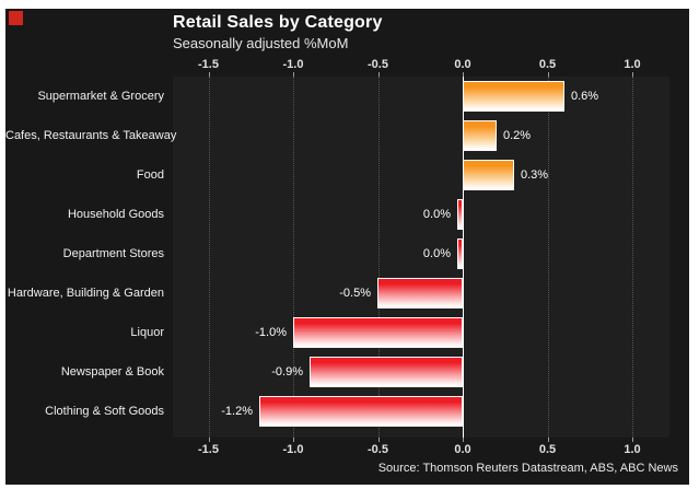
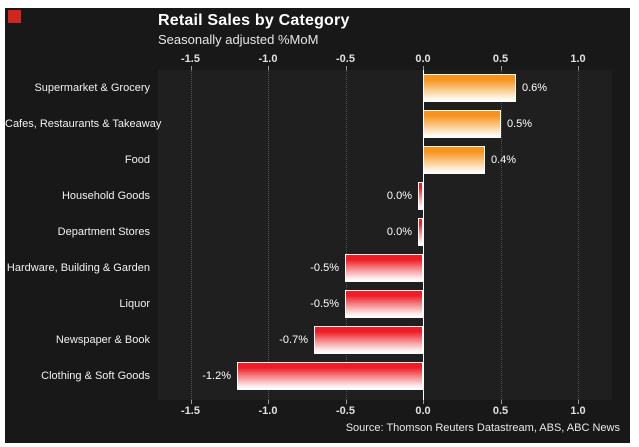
Cafes, Restaurants & Takeaway: 0.2% -> 0.5%
Food: 0.3% -> 0.4%
Liquor: -1.0% -> -0.5%
Newspaper & Book: -0.9% -> -0.7%
